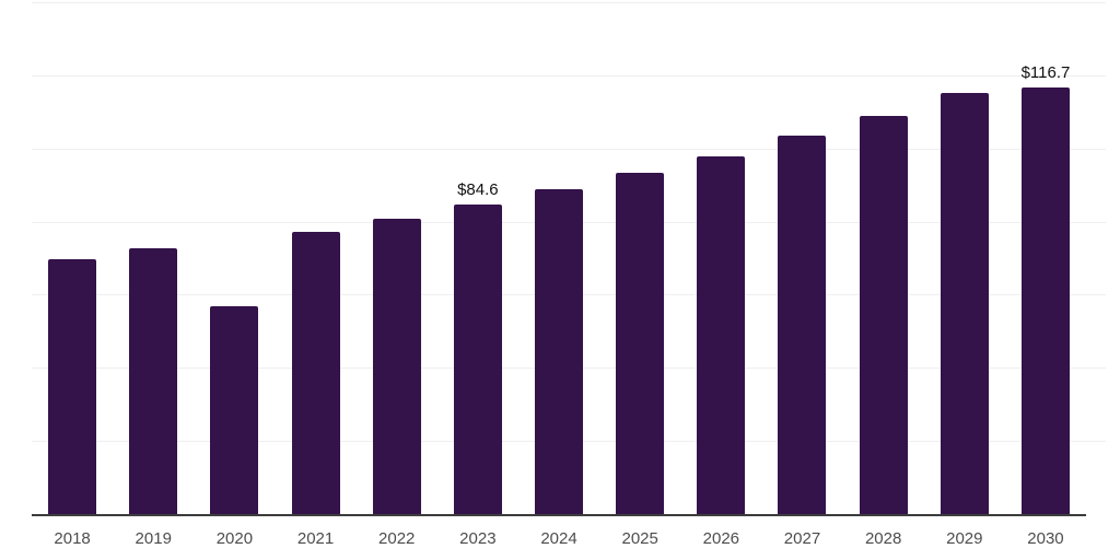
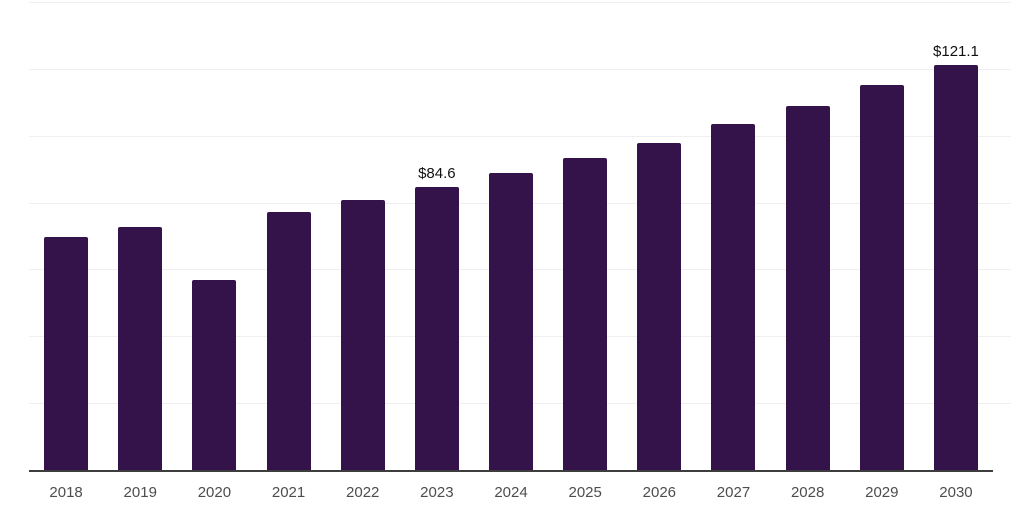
2030: $116.7 -> $121.1
